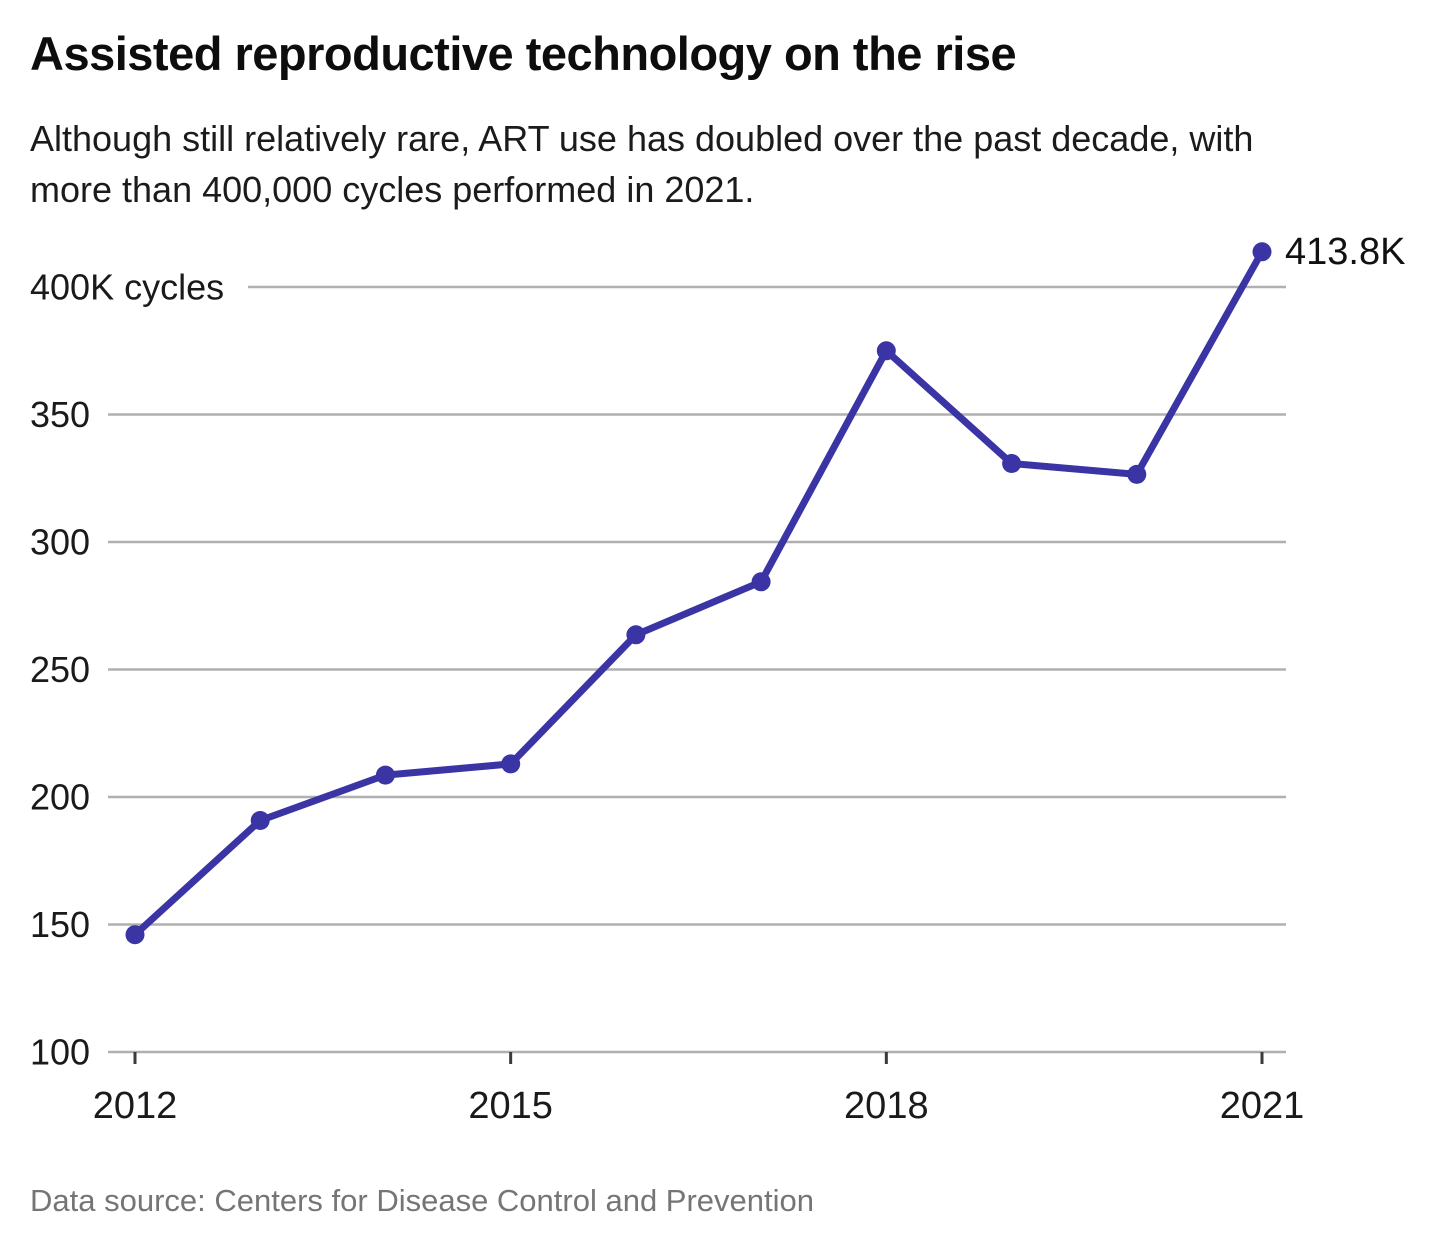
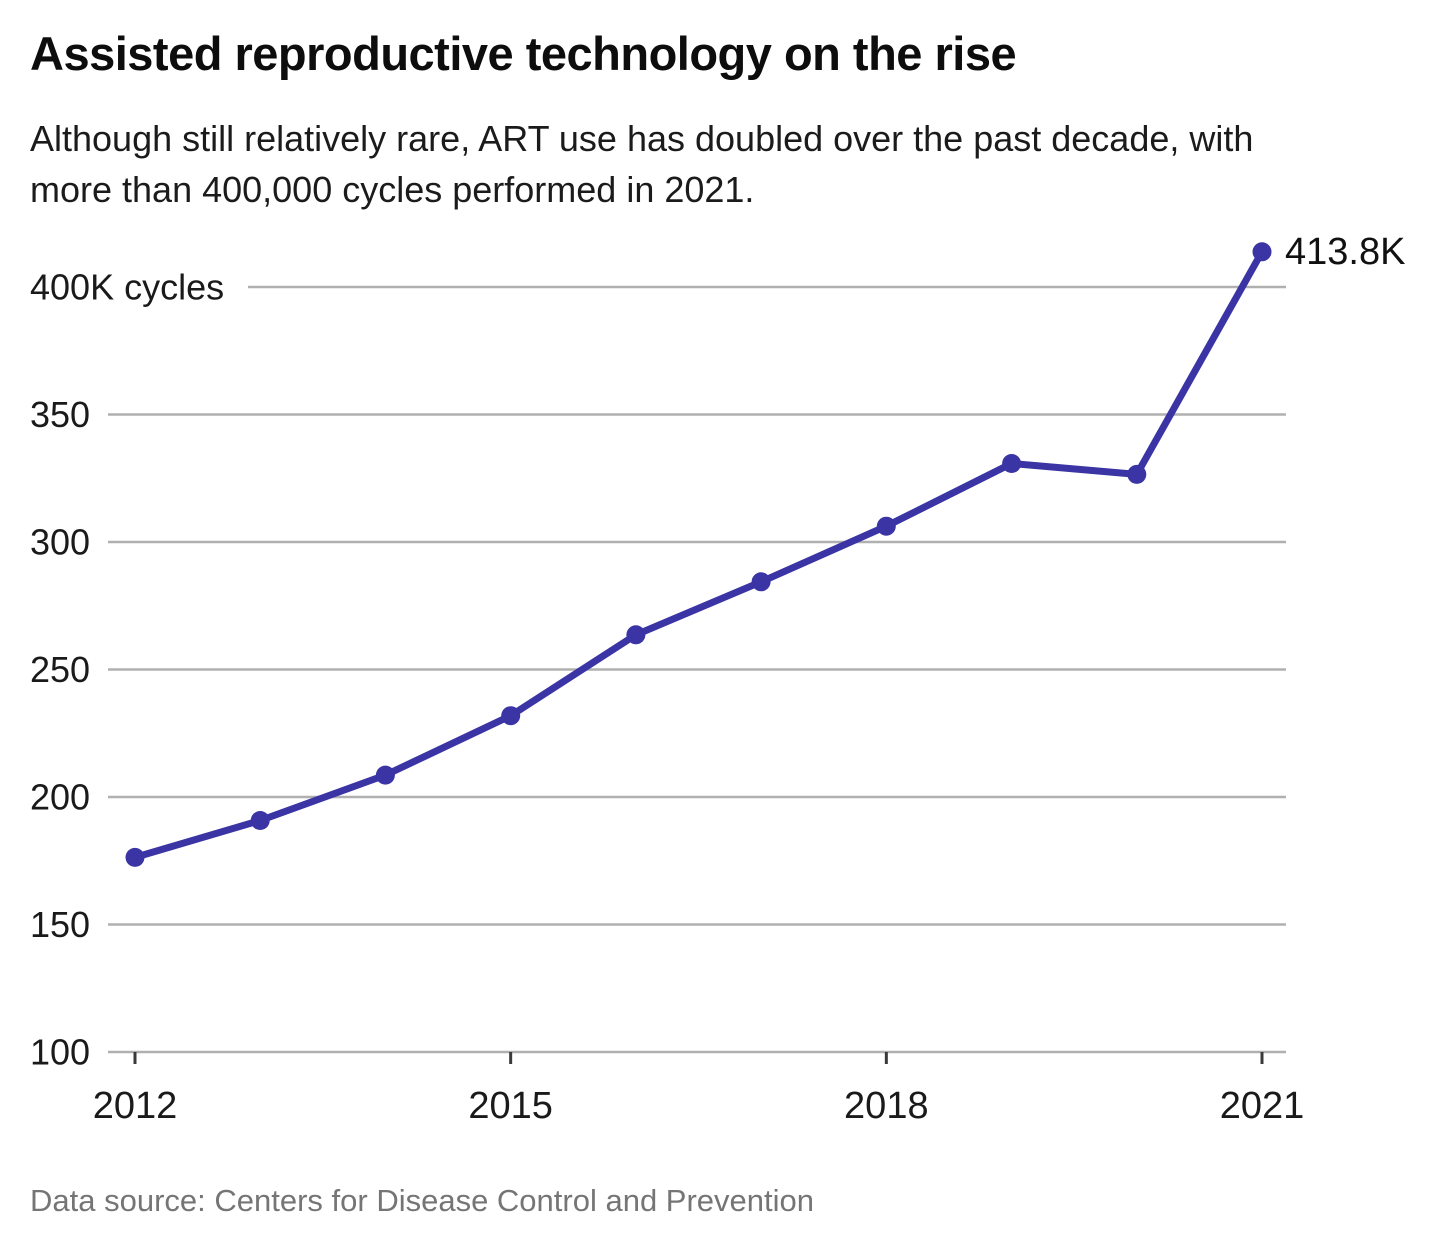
2012: 146 -> 176
2015: 213 -> 232
2018: 375 -> 306
